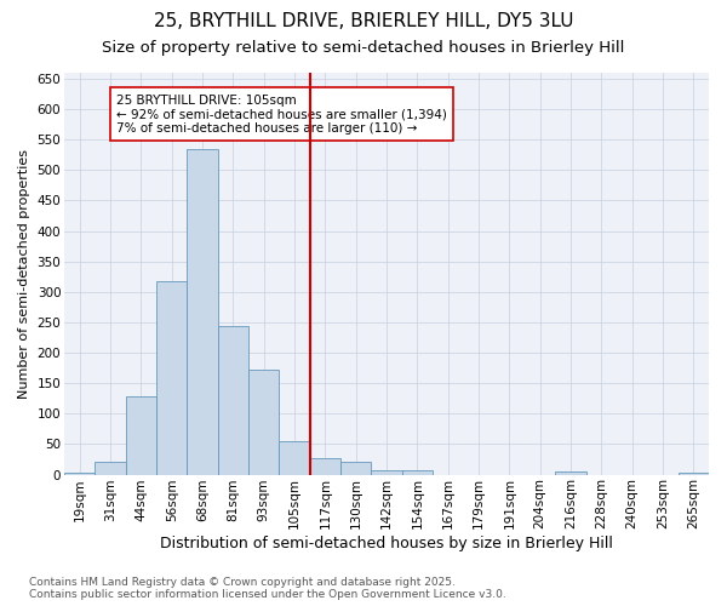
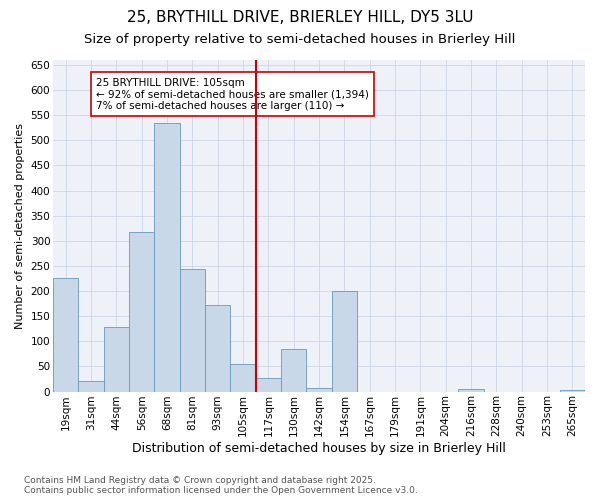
19sqm: 3 -> 226
130sqm: 20 -> 84
154sqm: 8 -> 200
